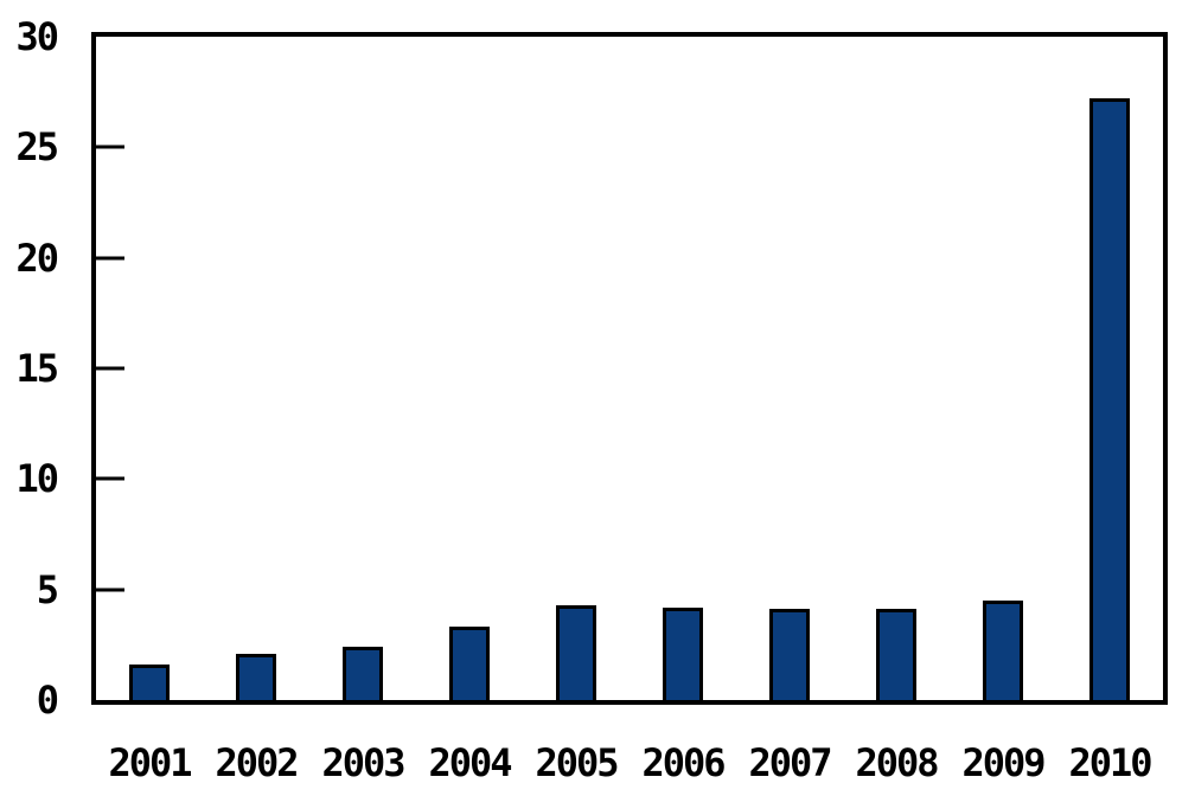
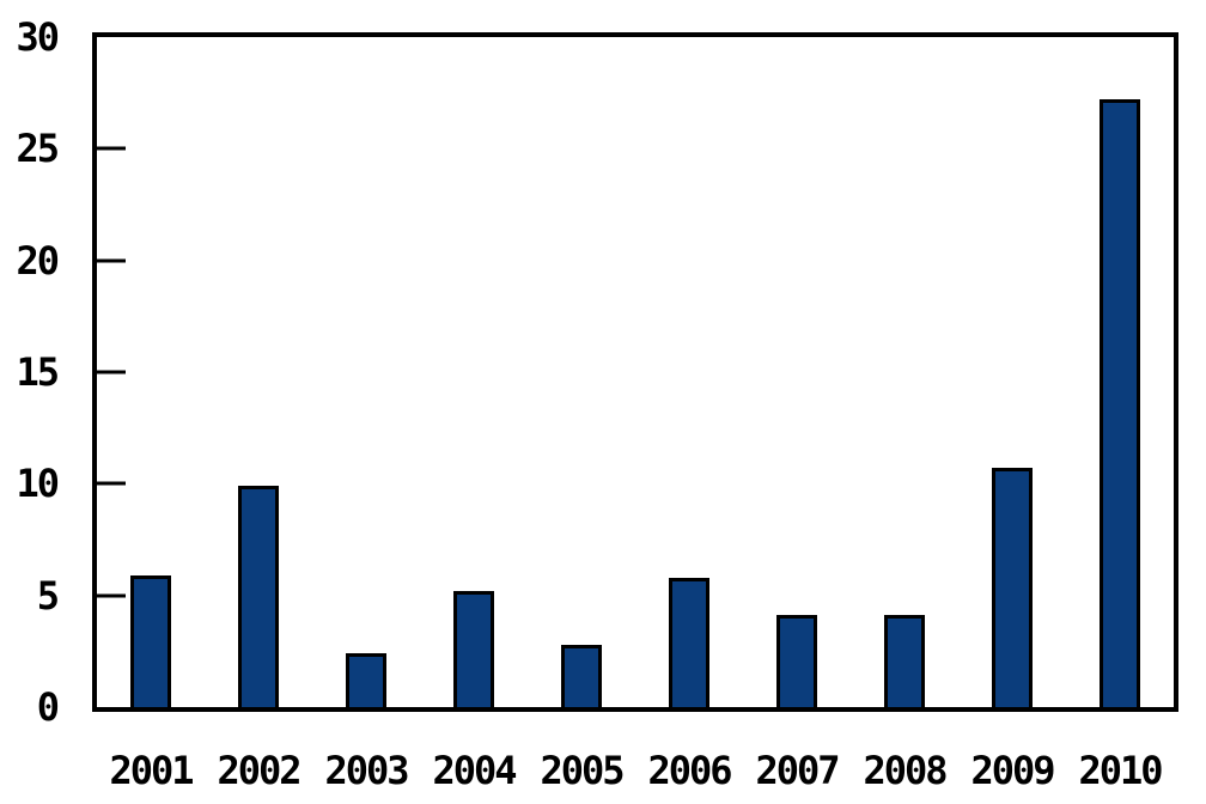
2001: 1.6 -> 5.9
2002: 2.1 -> 9.9
2004: 3.3 -> 5.2
2005: 4.3 -> 2.8
2006: 4.2 -> 5.8
2009: 4.5 -> 10.7
